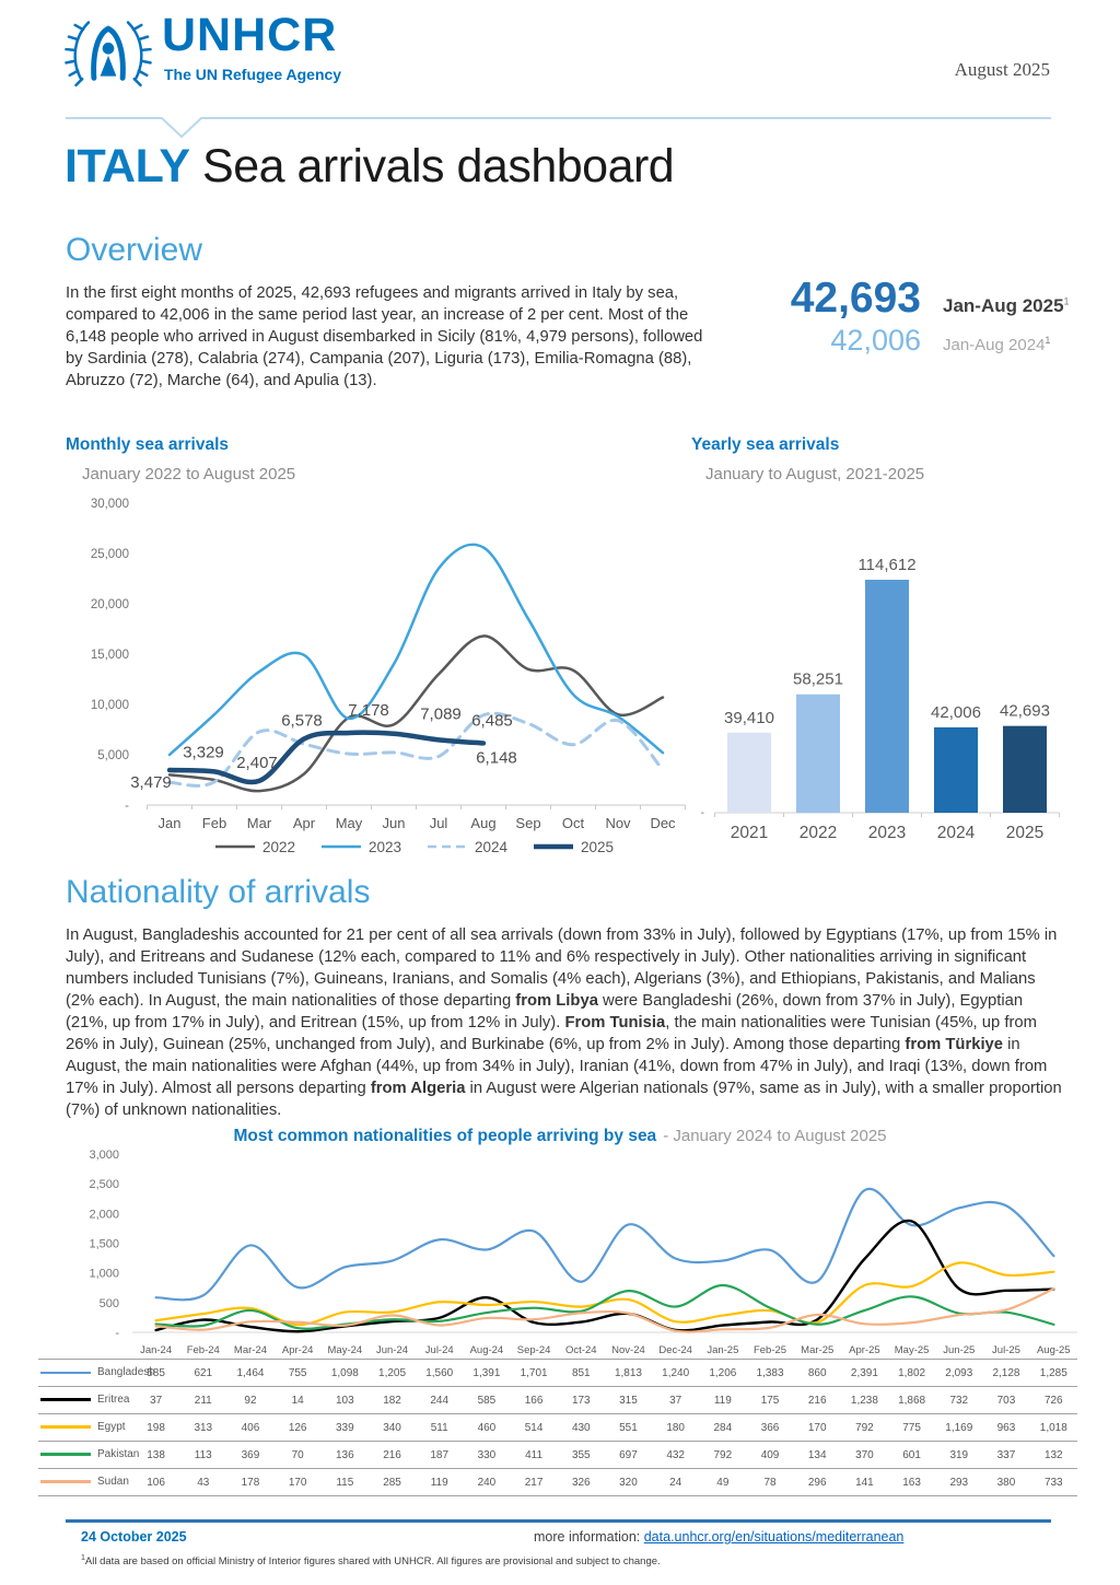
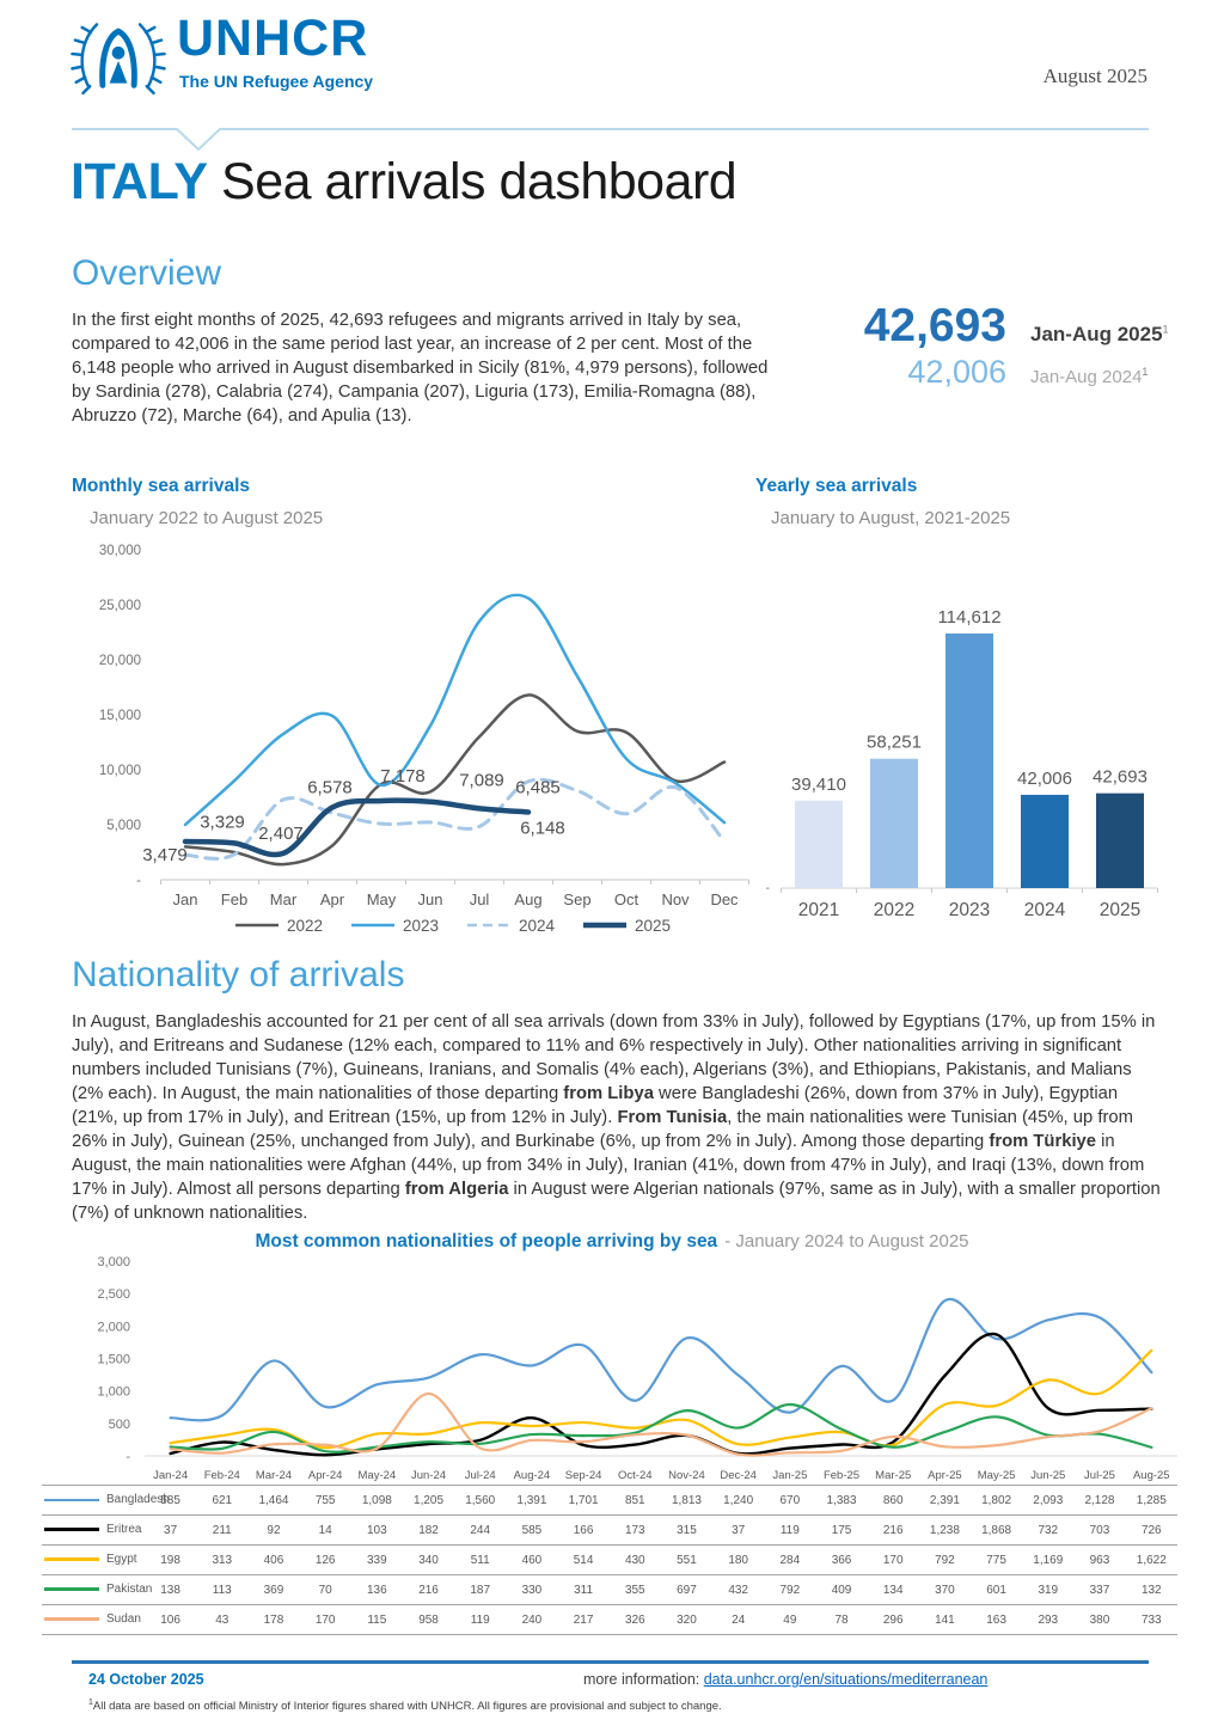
Most common nationalities of people arriving by sea/Sudan/Jun-24: 285 -> 958
Most common nationalities of people arriving by sea/Pakistan/Sep-24: 411 -> 311
Most common nationalities of people arriving by sea/Bangladesh/Jan-25: 1,206 -> 670
Most common nationalities of people arriving by sea/Egypt/Aug-25: 1,018 -> 1,622
